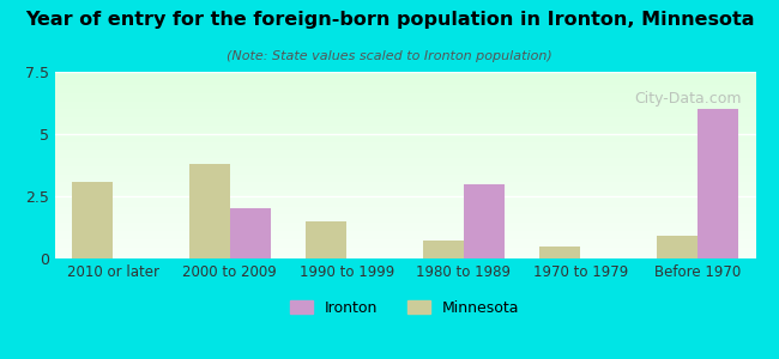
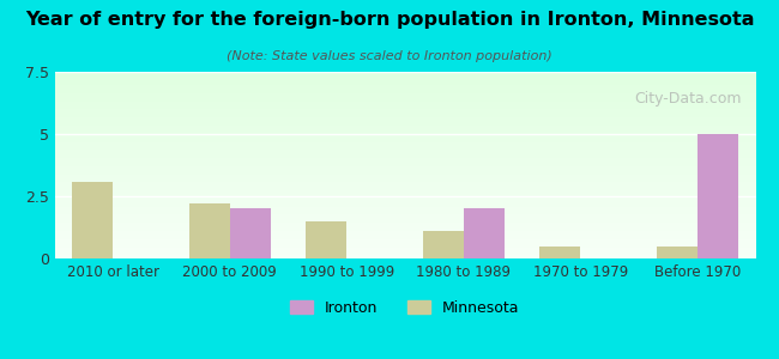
Minnesota/2000 to 2009: 3.8 -> 2.2
Minnesota/1980 to 1989: 0.7 -> 1.1
Ironton/1980 to 1989: 3 -> 2
Minnesota/Before 1970: 0.9 -> 0.5
Ironton/Before 1970: 6 -> 5
